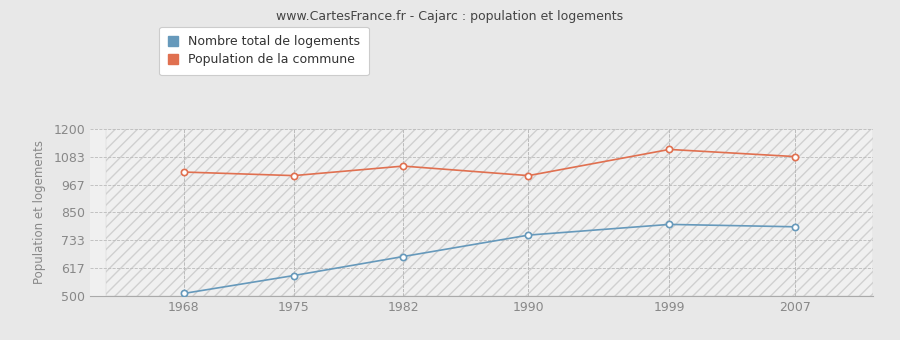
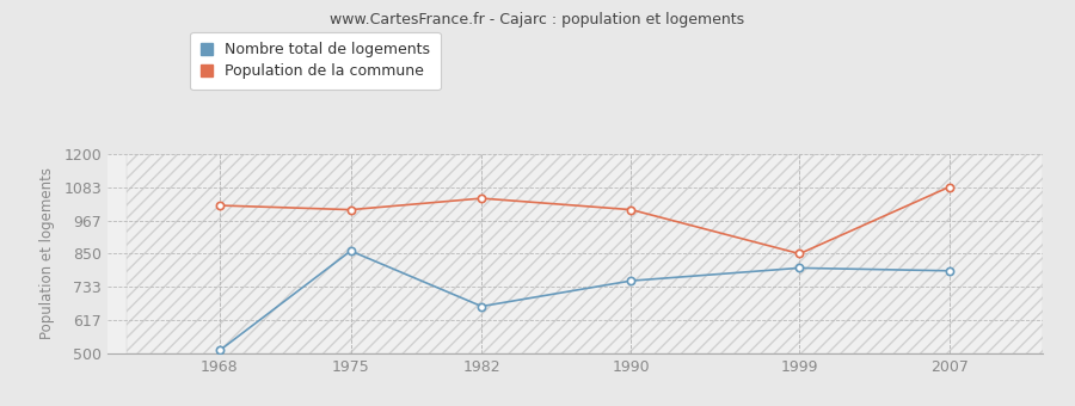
Nombre total de logements/1975: 585 -> 860
Population de la commune/1999: 1115 -> 850
